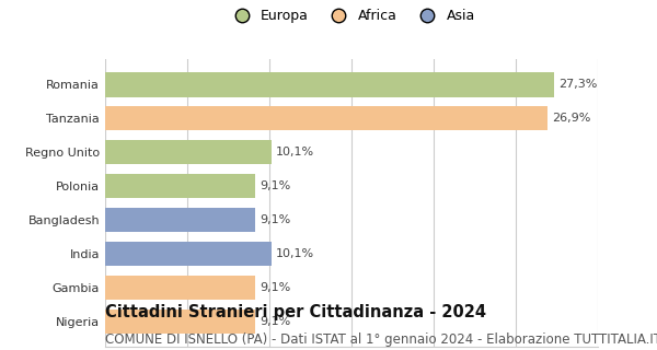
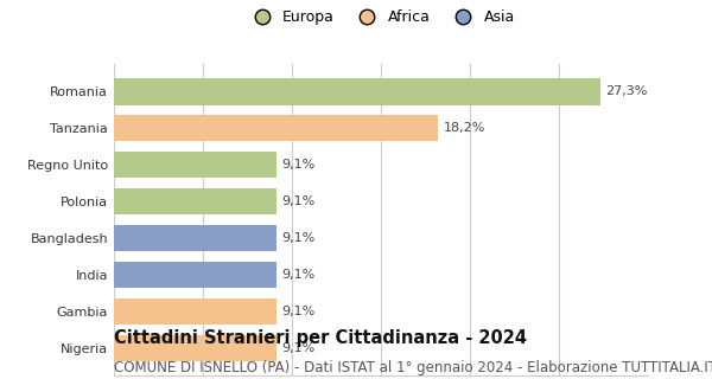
Tanzania: 26,9% -> 18,2%
Regno Unito: 10,1% -> 9,1%
India: 10,1% -> 9,1%
